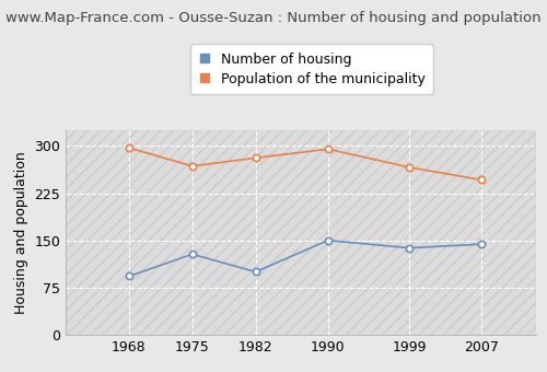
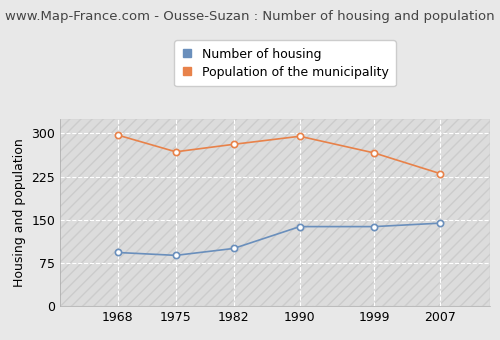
Number of housing/1975: 128 -> 88
Number of housing/1990: 150 -> 138
Population of the municipality/2007: 246 -> 230
